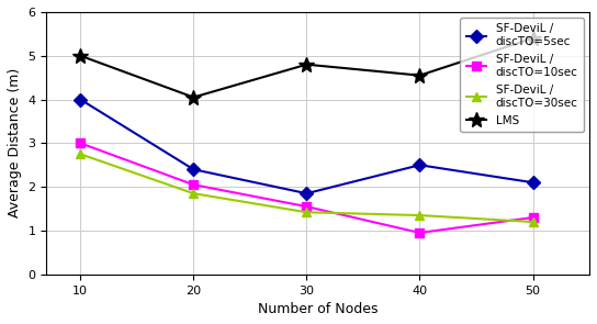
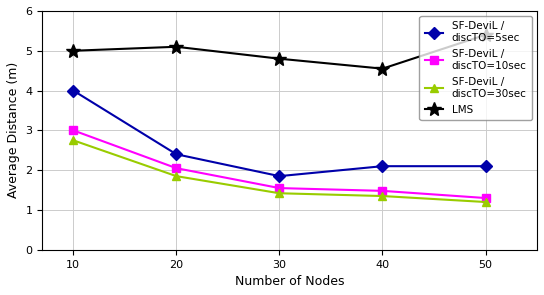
LMS/20: 4.05 -> 5.10
SF-DeviL / discTO=5sec/40: 2.50 -> 2.10
SF-DeviL / discTO=10sec/40: 0.95 -> 1.48
